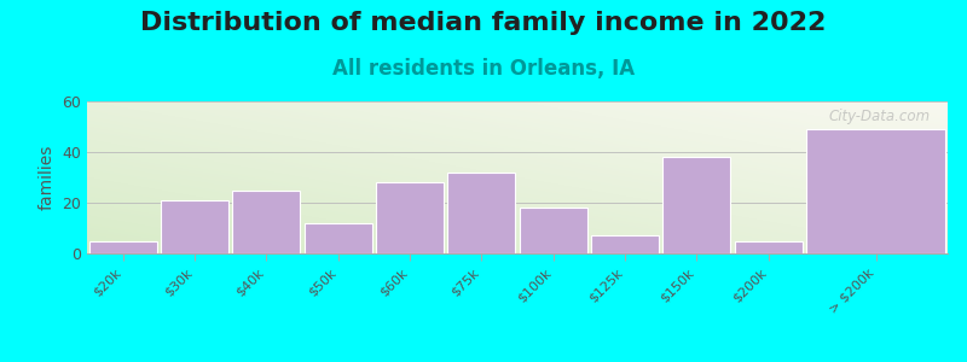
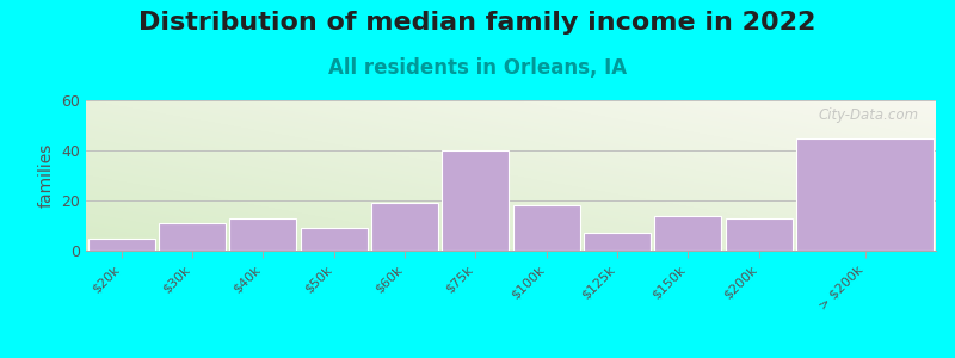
$30k: 21 -> 11
$40k: 25 -> 13
$50k: 12 -> 9
$60k: 28 -> 19
$75k: 32 -> 40
$150k: 38 -> 14
$200k: 5 -> 13
> $200k: 49 -> 45
